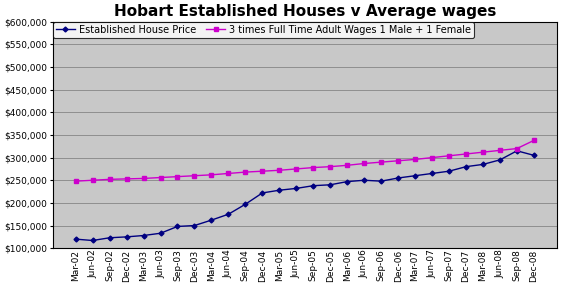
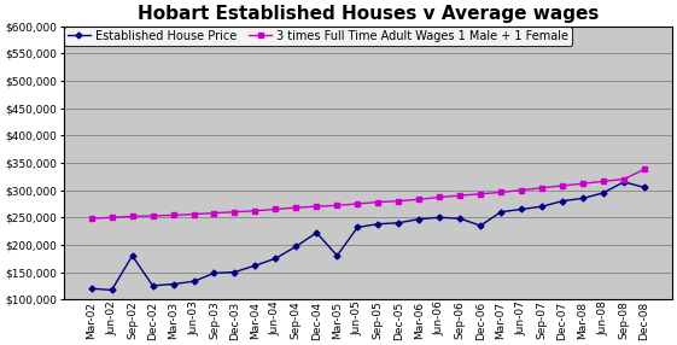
Established House Price/Sep-02: $123,000 -> $180,000
Established House Price/Mar-05: $228,000 -> $180,000
Established House Price/Dec-06: $255,000 -> $235,000
